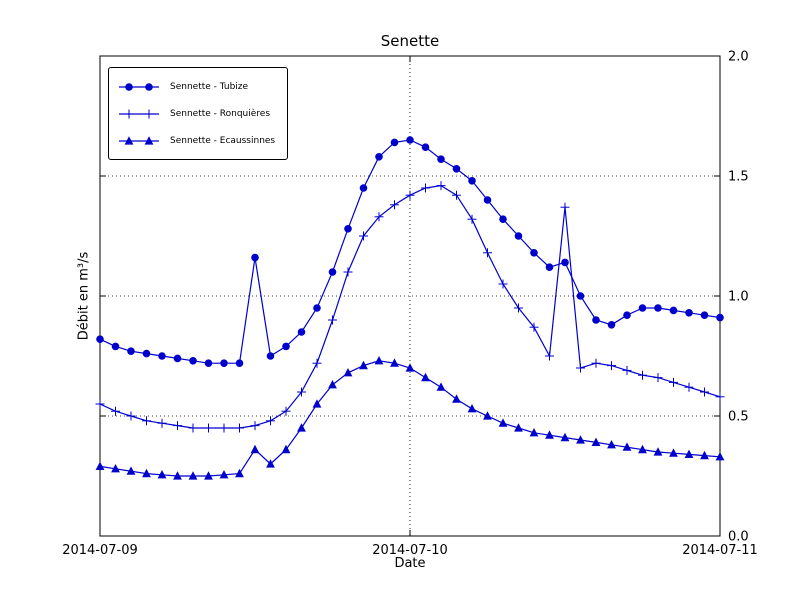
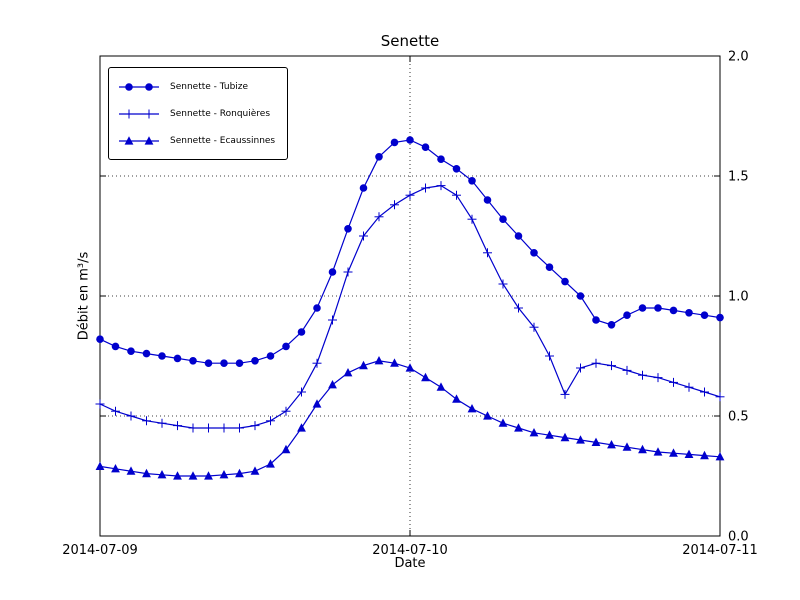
Sennette - Tubize/0.5: 1.16 -> 0.73
Sennette - Ecaussinnes/0.5: 0.36 -> 0.27
Sennette - Tubize/1.5: 1.14 -> 1.06
Sennette - Ronquières/1.5: 1.37 -> 0.59
